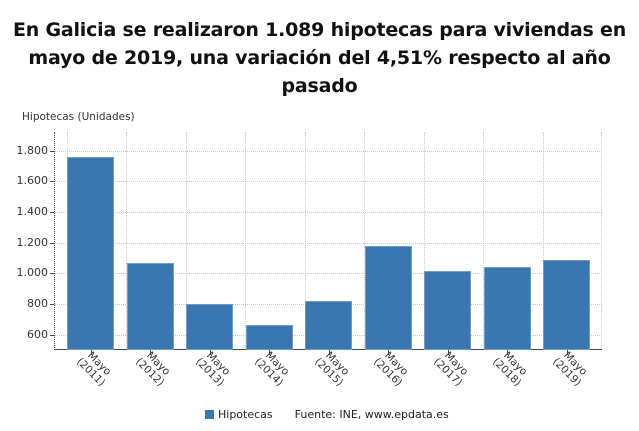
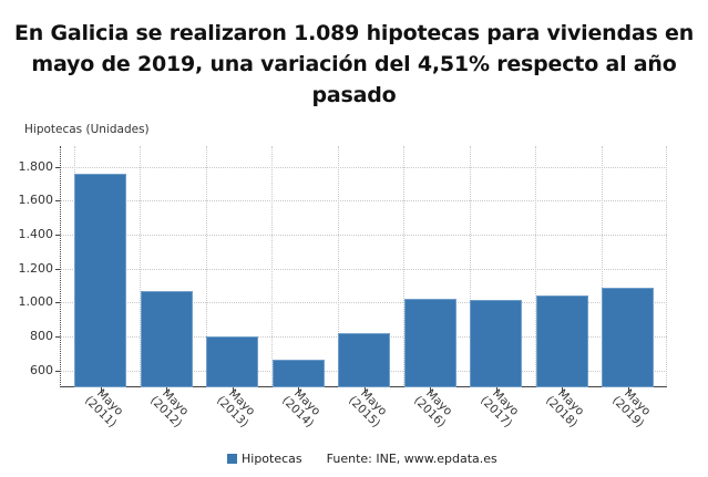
Mayo (2016): 1180 -> 1020
